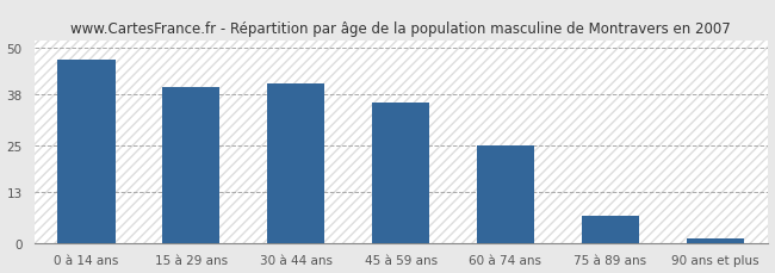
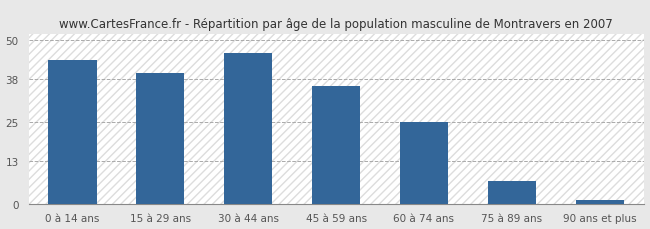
0 à 14 ans: 47 -> 44
30 à 44 ans: 41 -> 46
